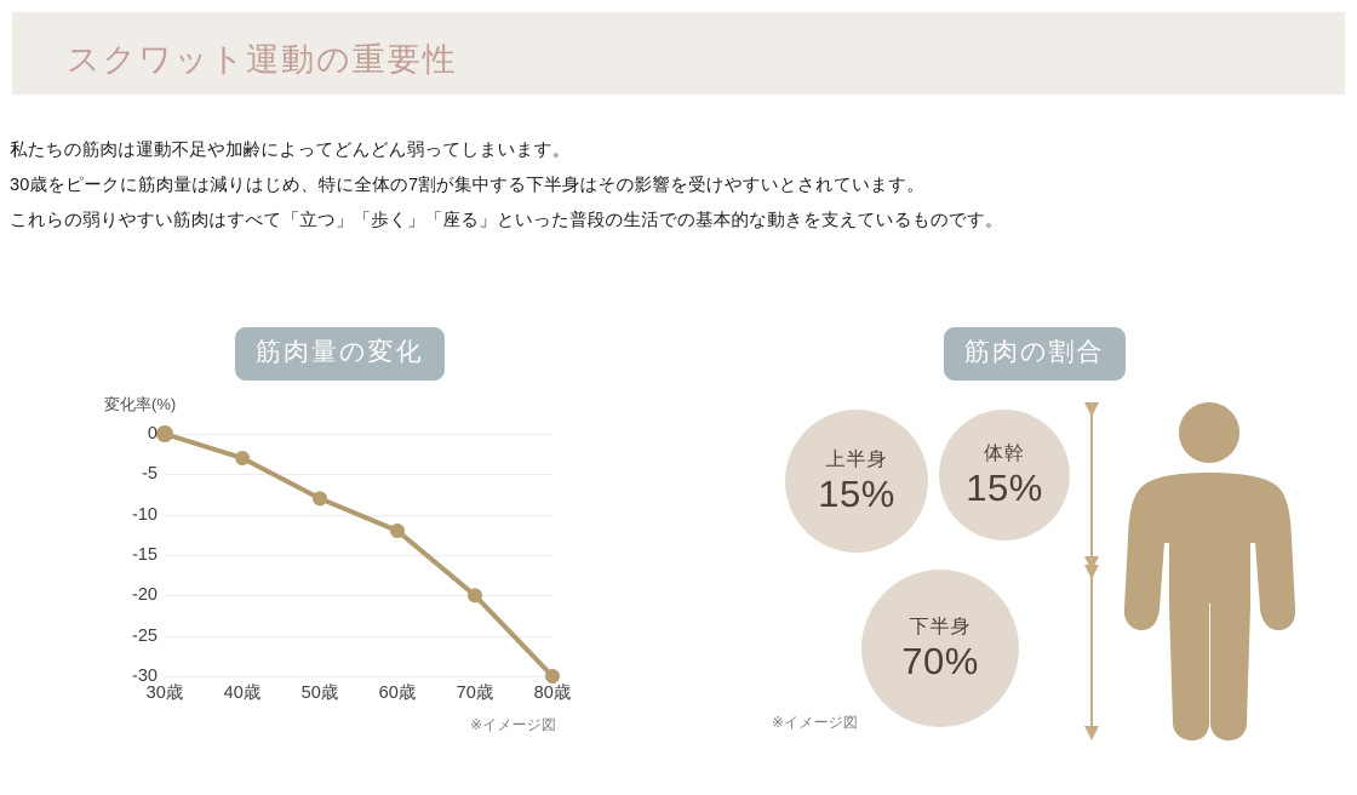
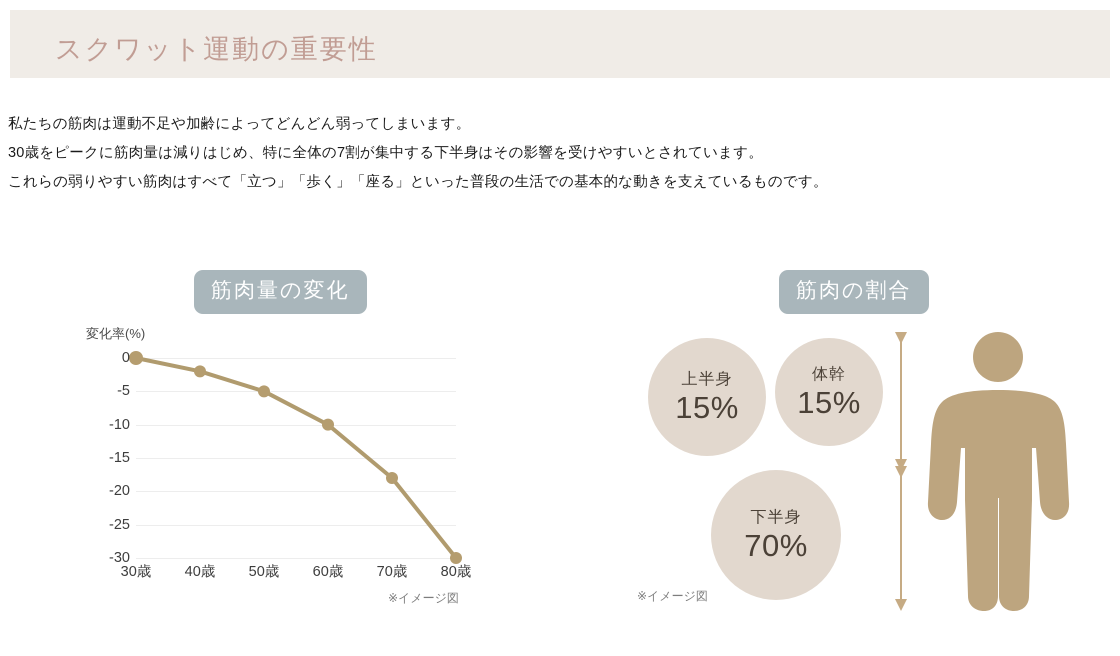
40歳: -3 -> -2
50歳: -8 -> -5
60歳: -12 -> -10
70歳: -20 -> -18
